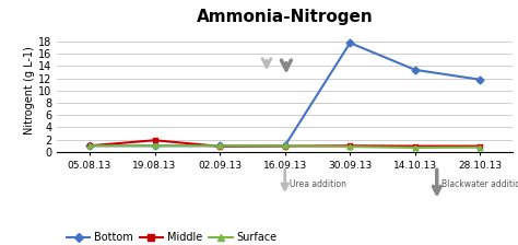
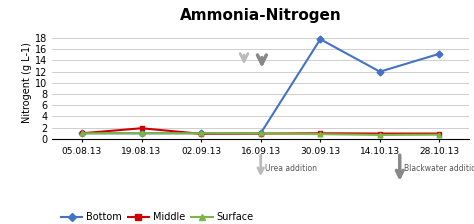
Bottom/14.10.13: 13.4 -> 12.0
Bottom/28.10.13: 11.8 -> 15.2
